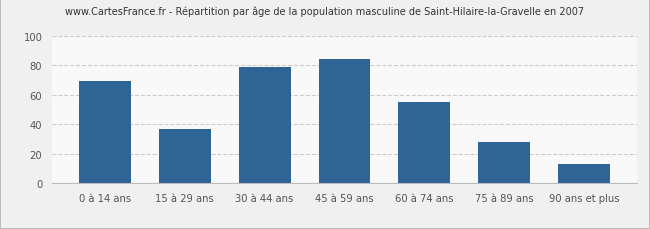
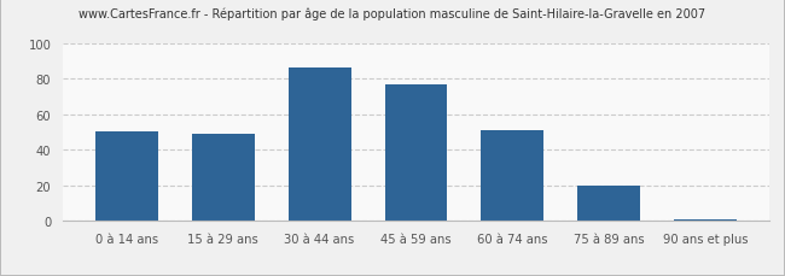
0 à 14 ans: 69 -> 50
15 à 29 ans: 37 -> 49
30 à 44 ans: 79 -> 86
45 à 59 ans: 84 -> 77
60 à 74 ans: 55 -> 51
75 à 89 ans: 28 -> 20
90 ans et plus: 13 -> 1
